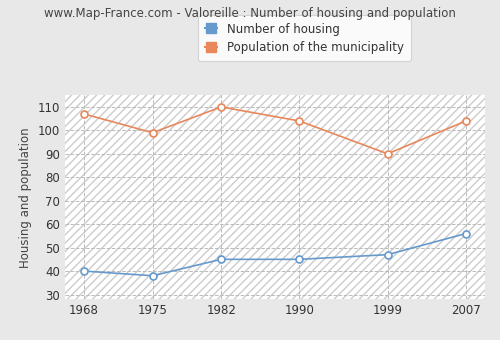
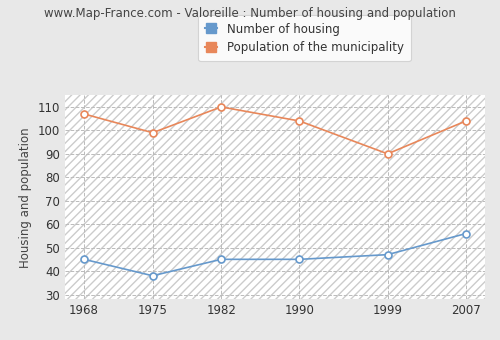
Number of housing/1968: 40 -> 45
